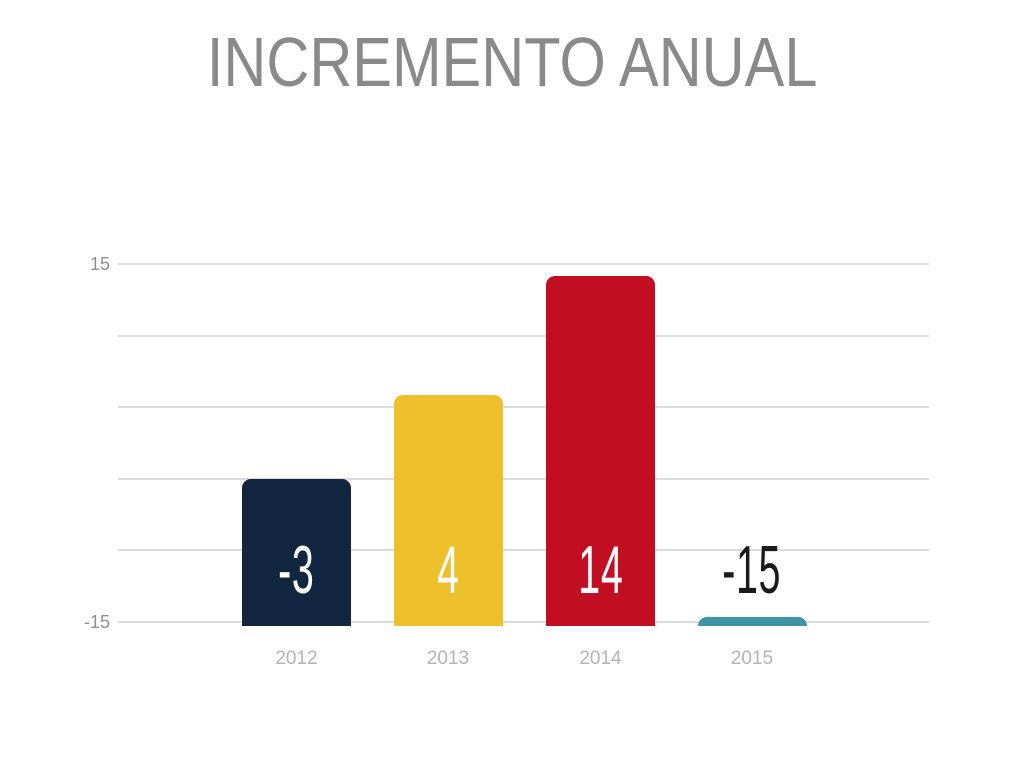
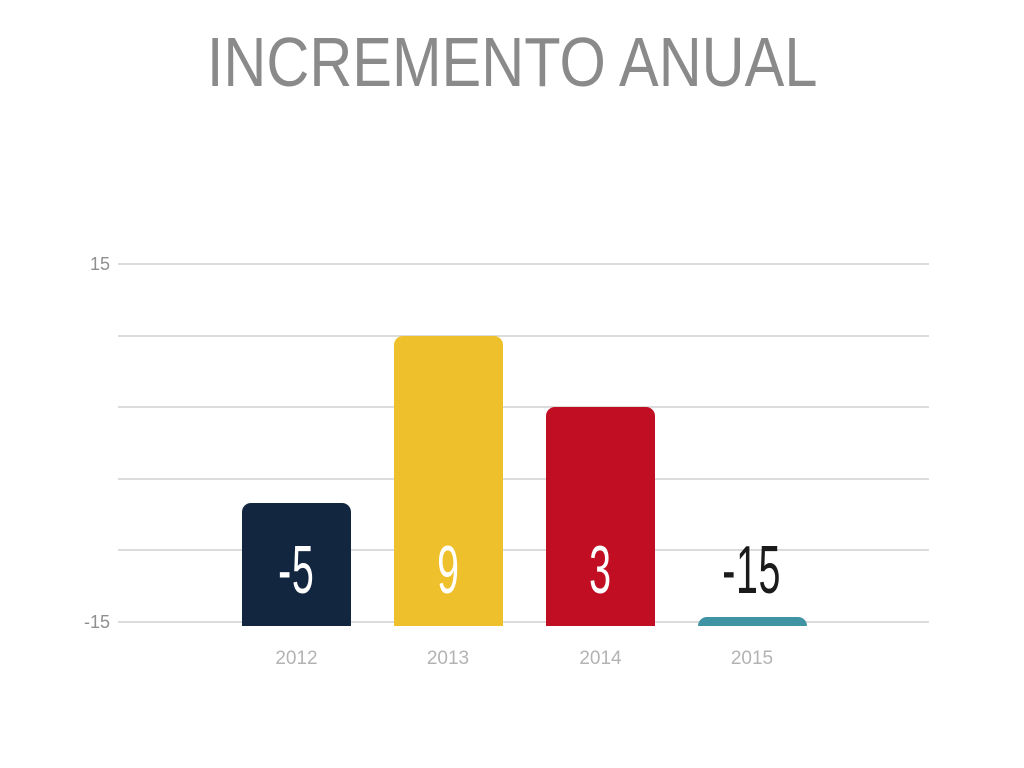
2012: -3 -> -5
2013: 4 -> 9
2014: 14 -> 3
